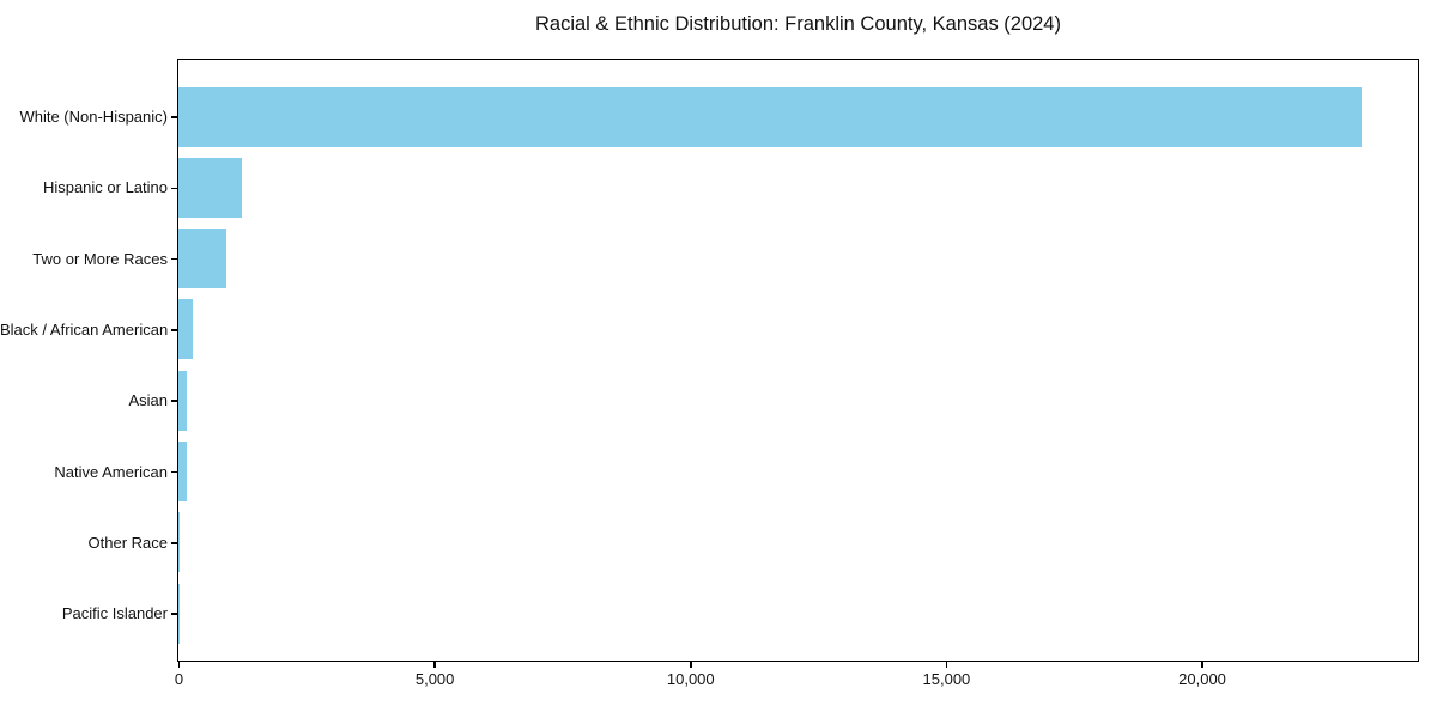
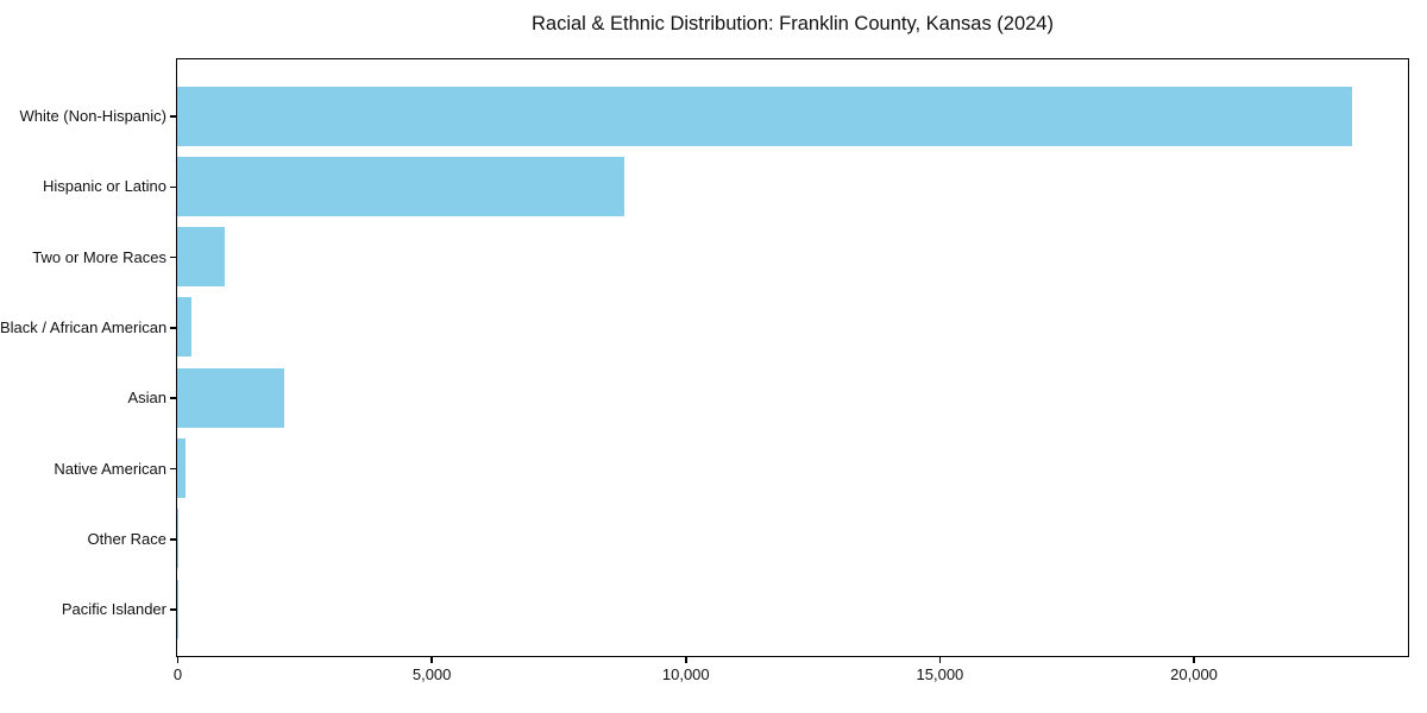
Hispanic or Latino: 1200 -> 8800
Asian: 200 -> 2100
